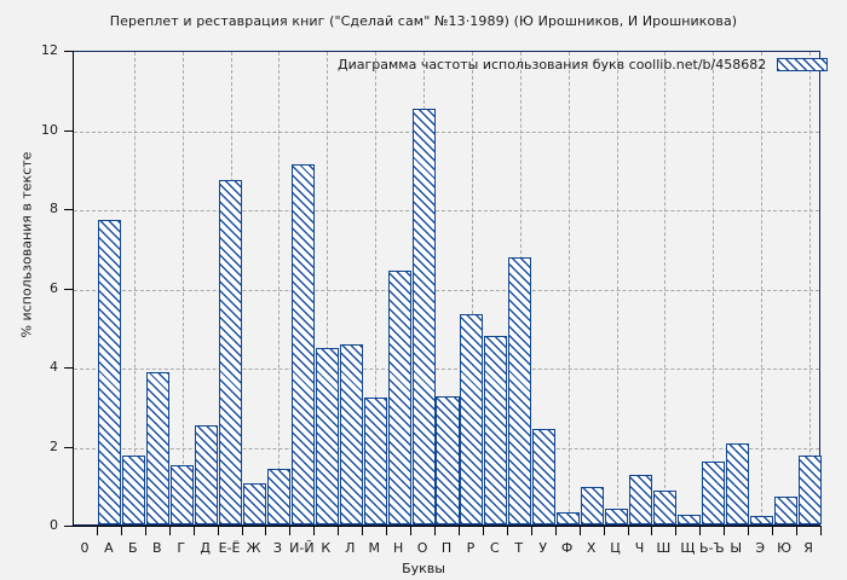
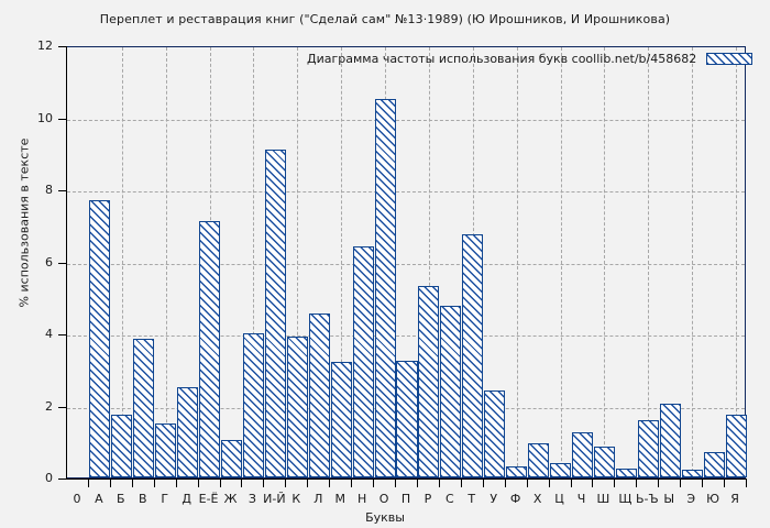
Е-Ё: 8.7 -> 7.1
З: 1.4 -> 4.0
К: 4.5 -> 3.9
